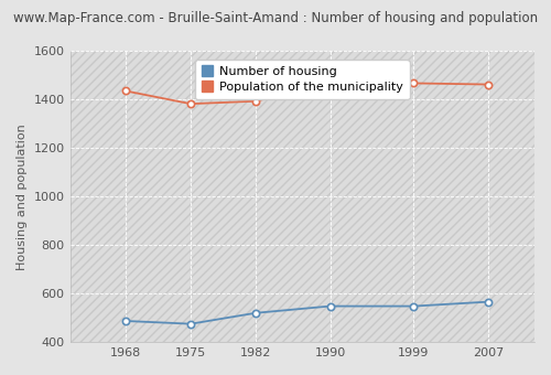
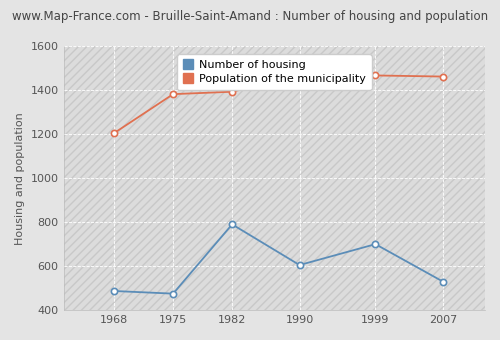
Population of the municipality/1968: 1435 -> 1205
Number of housing/1982: 520 -> 790
Number of housing/1990: 548 -> 605
Number of housing/1999: 548 -> 700
Number of housing/2007: 566 -> 530
